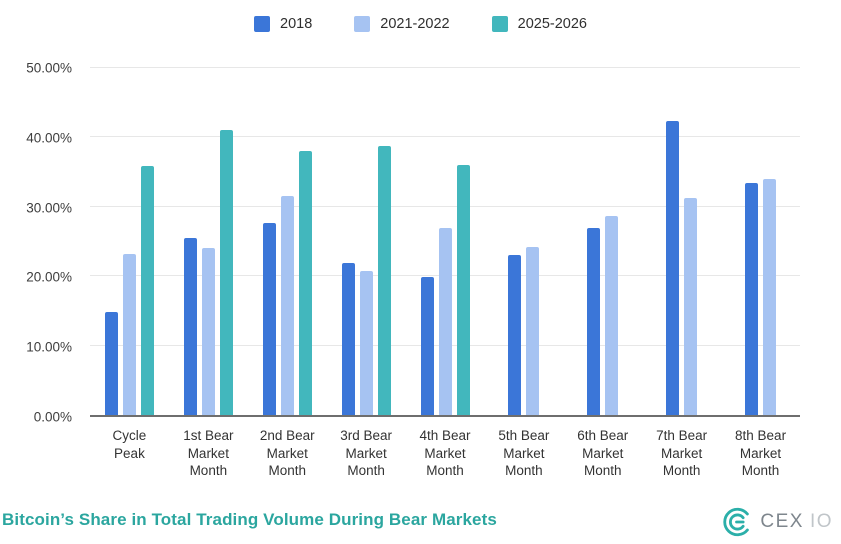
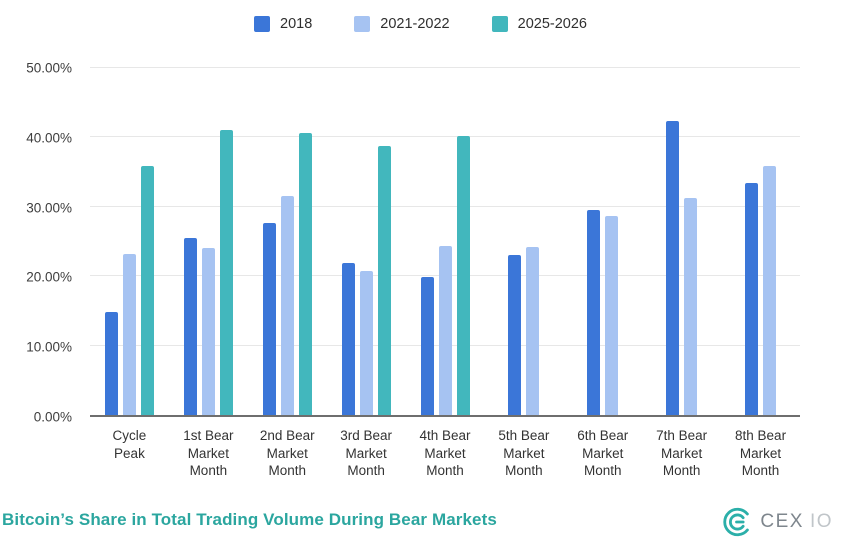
2025-2026/2nd Bear Market Month: 38% -> 41%
2021-2022/4th Bear Market Month: 27% -> 24%
2025-2026/4th Bear Market Month: 36% -> 40%
2018/6th Bear Market Month: 27% -> 30%
2021-2022/8th Bear Market Month: 34% -> 36%
